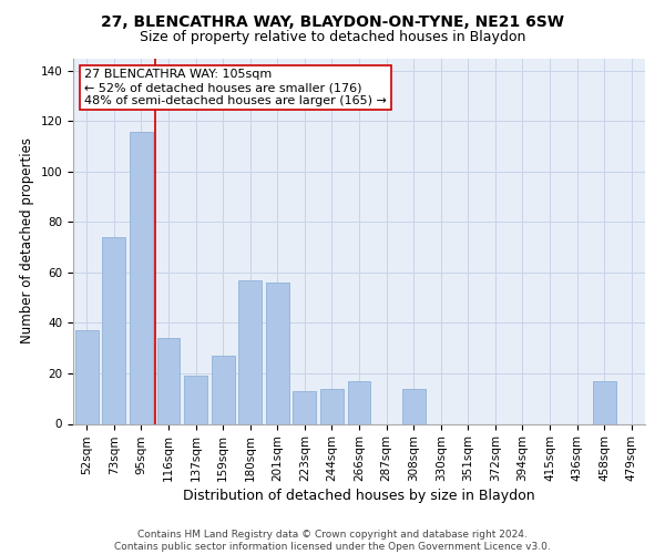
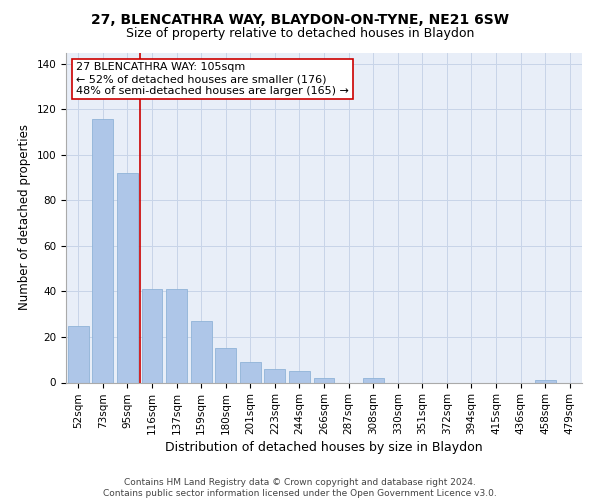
52sqm: 37 -> 25
73sqm: 74 -> 116
95sqm: 116 -> 92
116sqm: 34 -> 41
137sqm: 19 -> 41
180sqm: 57 -> 15
201sqm: 56 -> 9
223sqm: 13 -> 6
244sqm: 14 -> 5
266sqm: 17 -> 2
308sqm: 14 -> 2
458sqm: 17 -> 1
